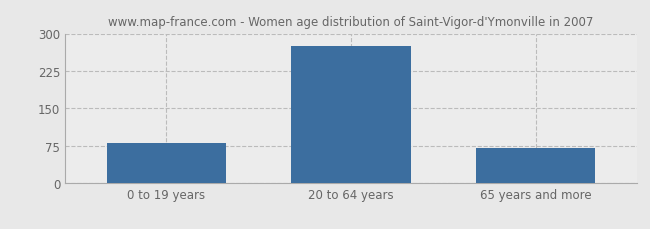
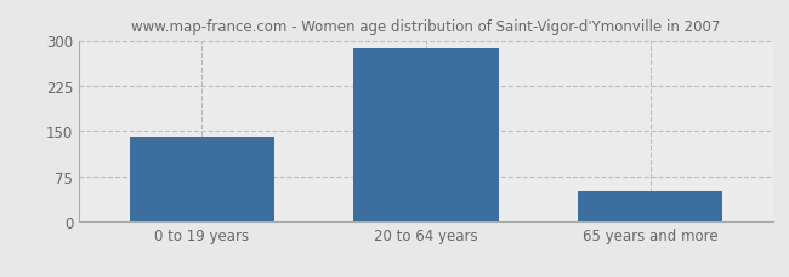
0 to 19 years: 80 -> 140
20 to 64 years: 275 -> 287
65 years and more: 70 -> 50
